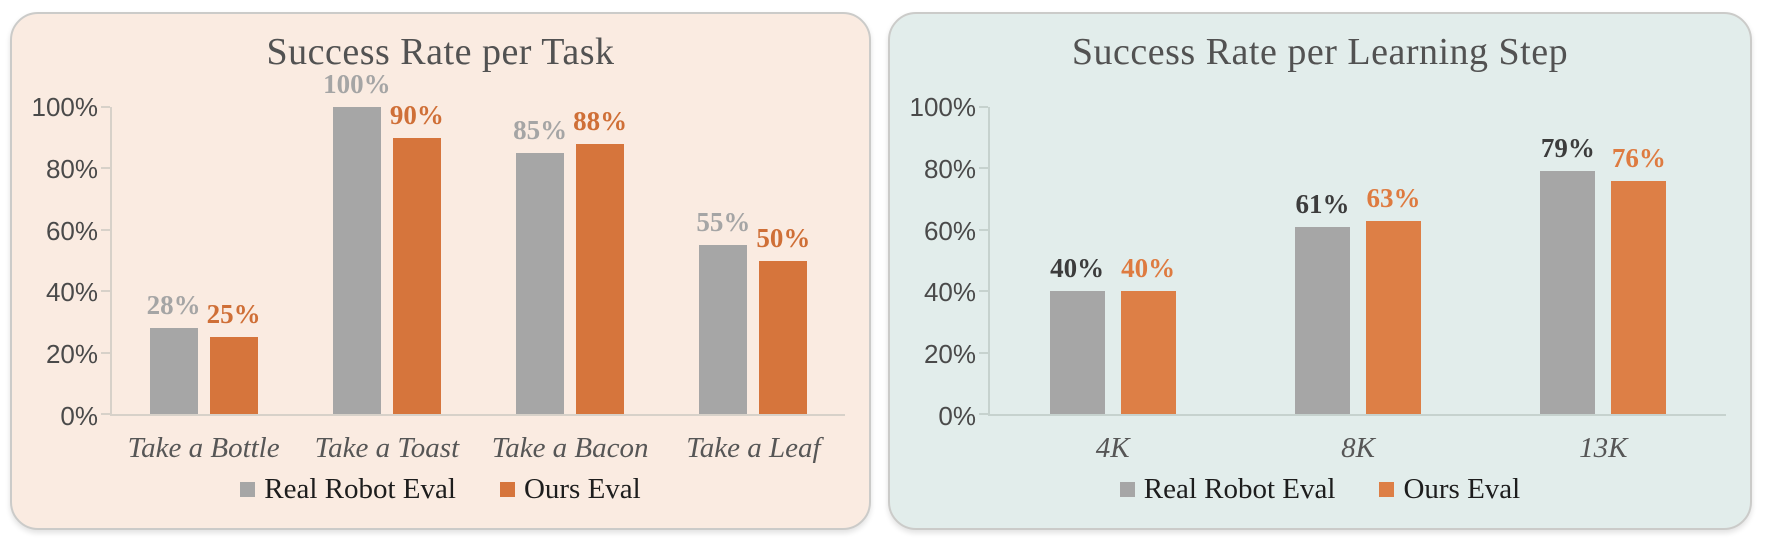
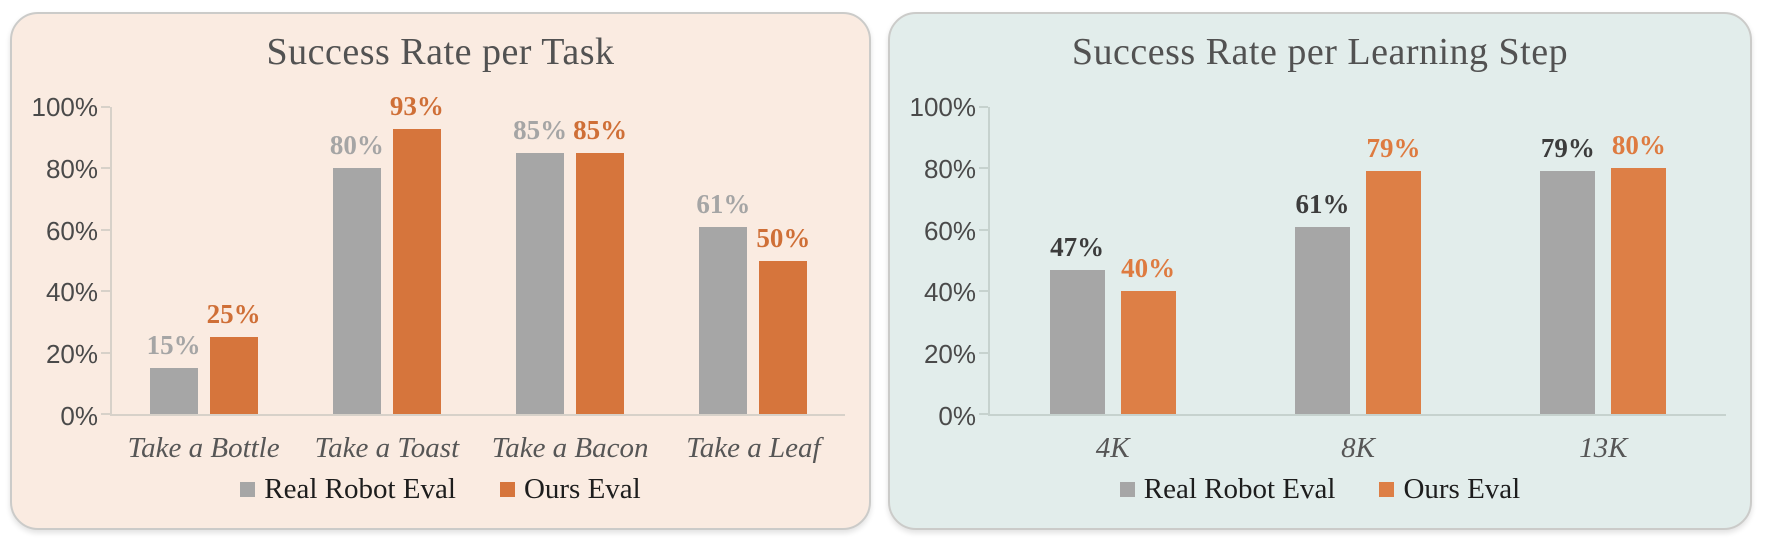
Success Rate per Task/Real Robot Eval/Take a Bottle: 28% -> 15%
Success Rate per Task/Real Robot Eval/Take a Toast: 100% -> 80%
Success Rate per Task/Ours Eval/Take a Toast: 90% -> 93%
Success Rate per Task/Ours Eval/Take a Bacon: 88% -> 85%
Success Rate per Task/Real Robot Eval/Take a Leaf: 55% -> 61%
Success Rate per Learning Step/Real Robot Eval/4K: 40% -> 47%
Success Rate per Learning Step/Ours Eval/8K: 63% -> 79%
Success Rate per Learning Step/Ours Eval/13K: 76% -> 80%
